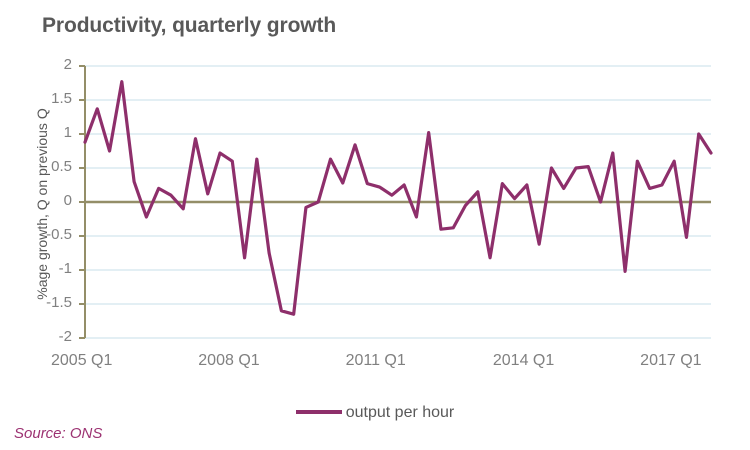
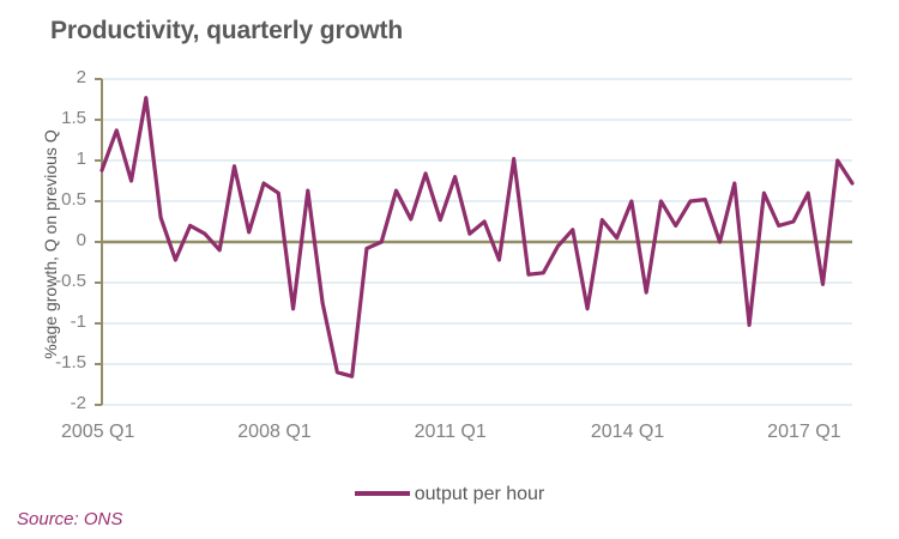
2011 Q1: 0.2 -> 0.8
2014 Q1: 0.2 -> 0.5
